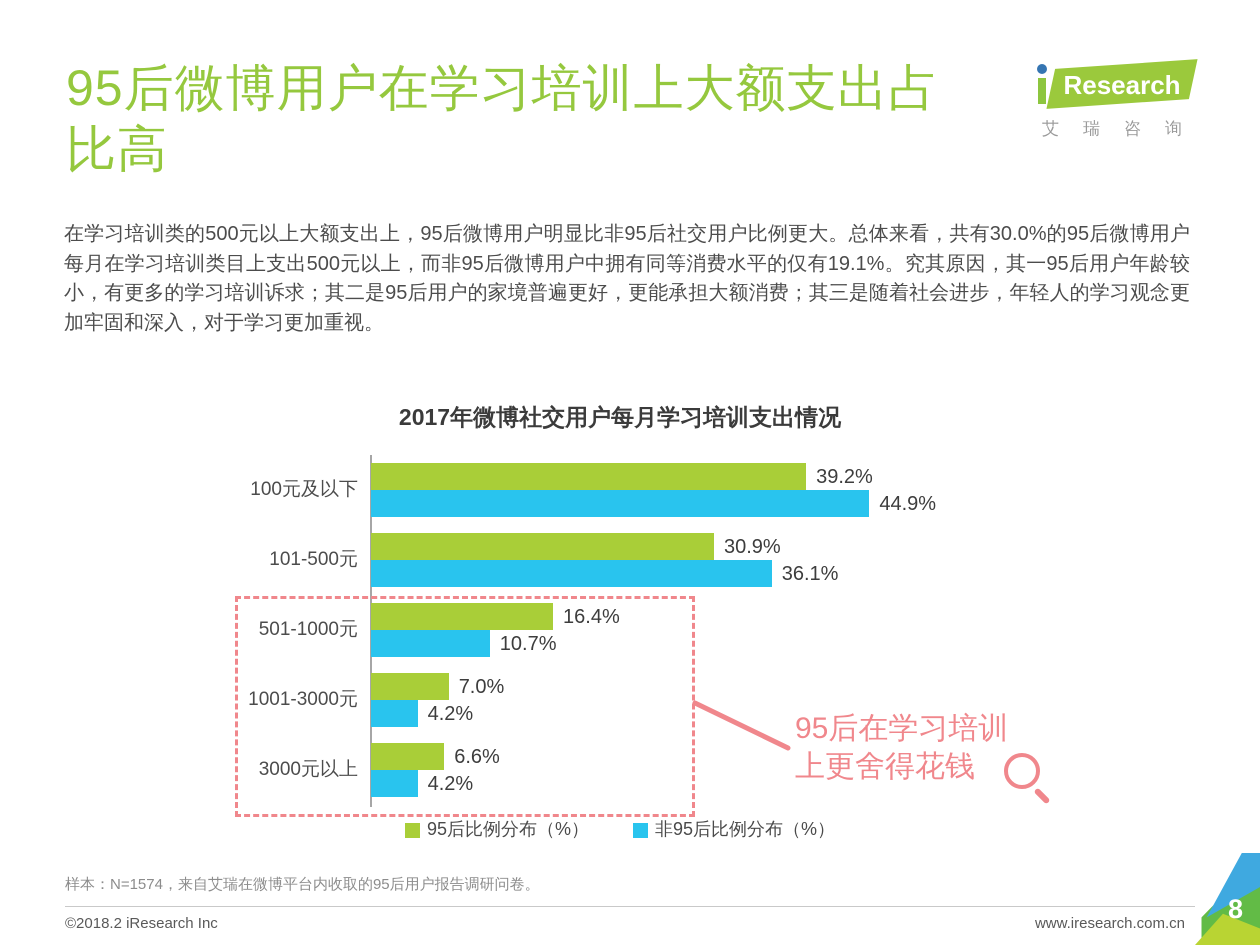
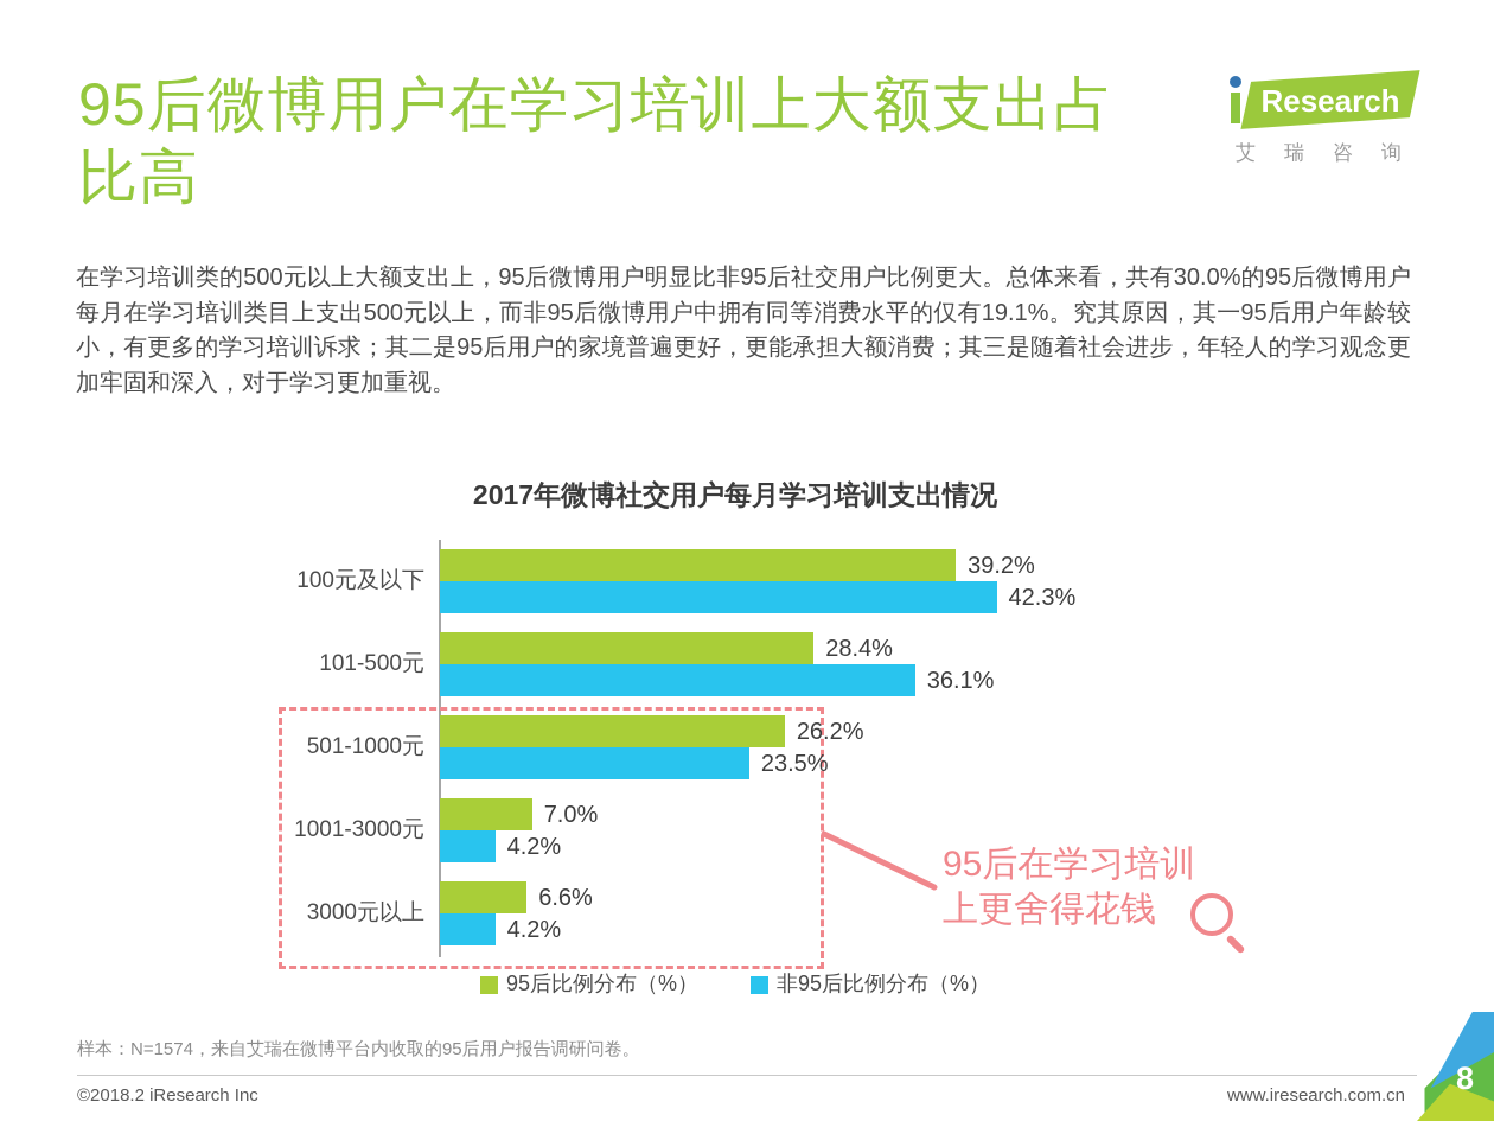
非95后比例分布（%）/100元及以下: 44.9% -> 42.3%
95后比例分布（%）/101-500元: 30.9% -> 28.4%
95后比例分布（%）/501-1000元: 16.4% -> 26.2%
非95后比例分布（%）/501-1000元: 10.7% -> 23.5%
